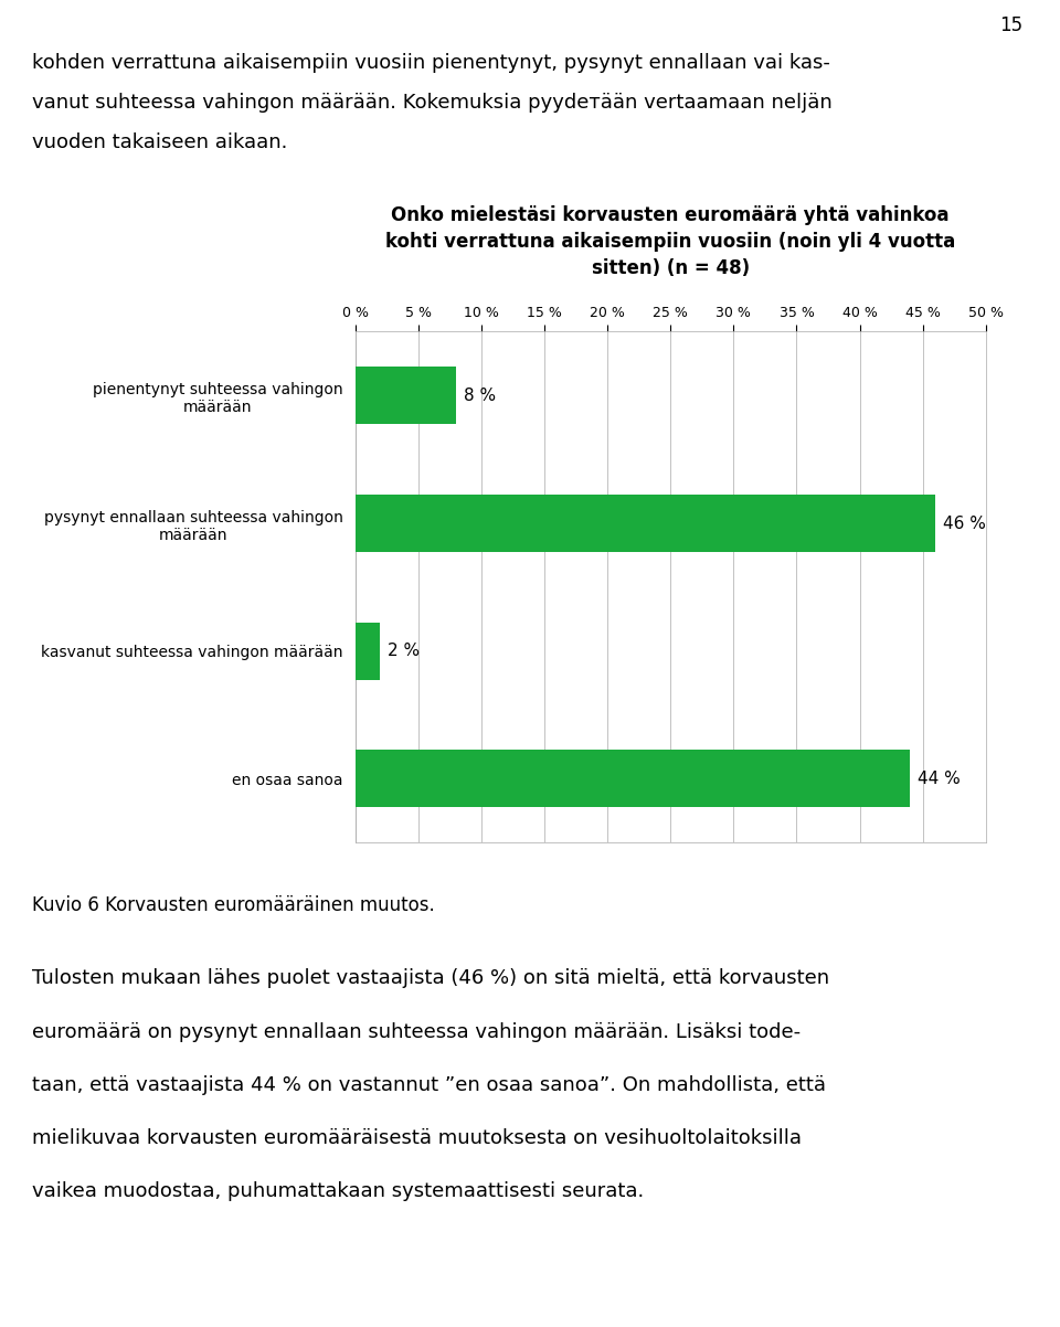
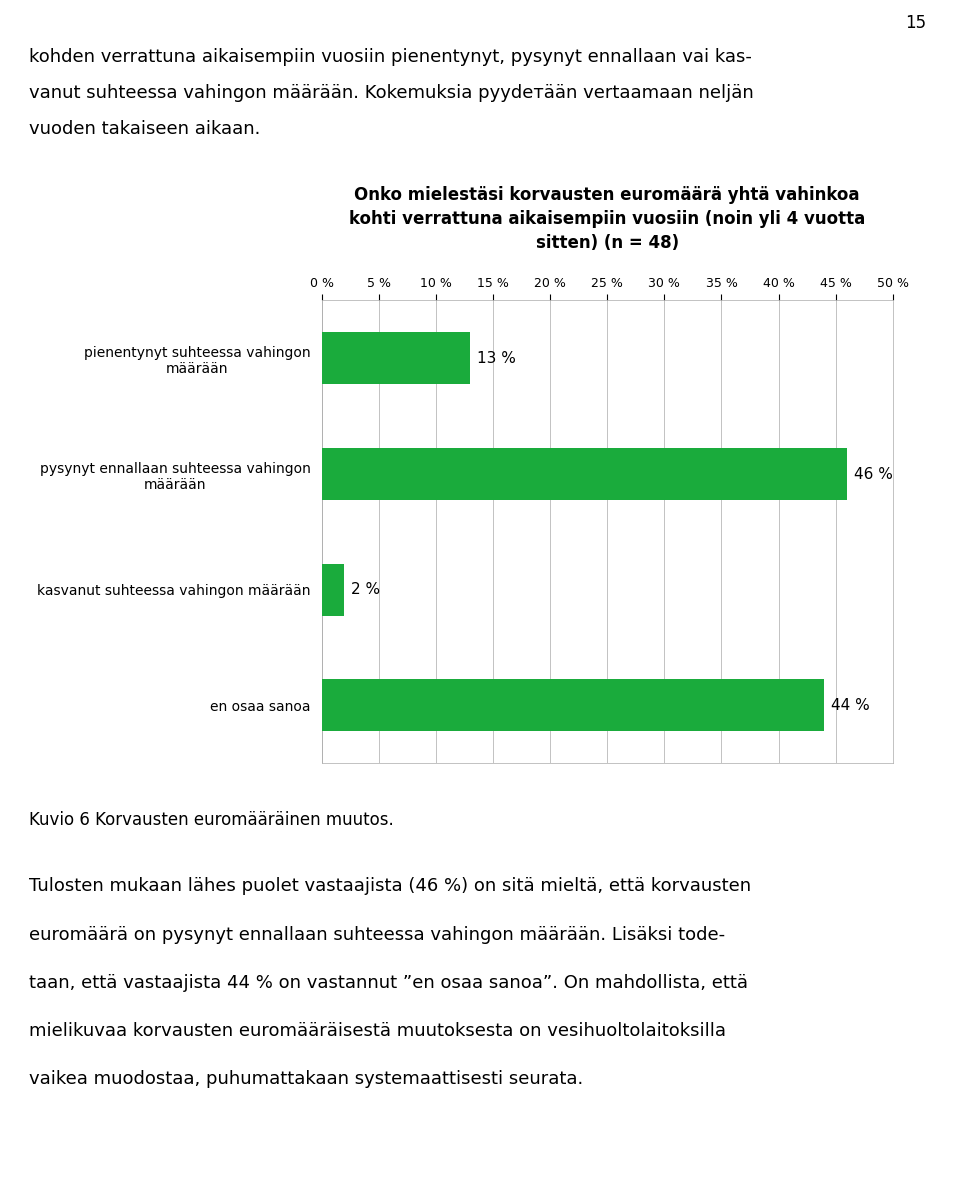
pienentynyt suhteessa vahingon määrään: 8 -> 13
